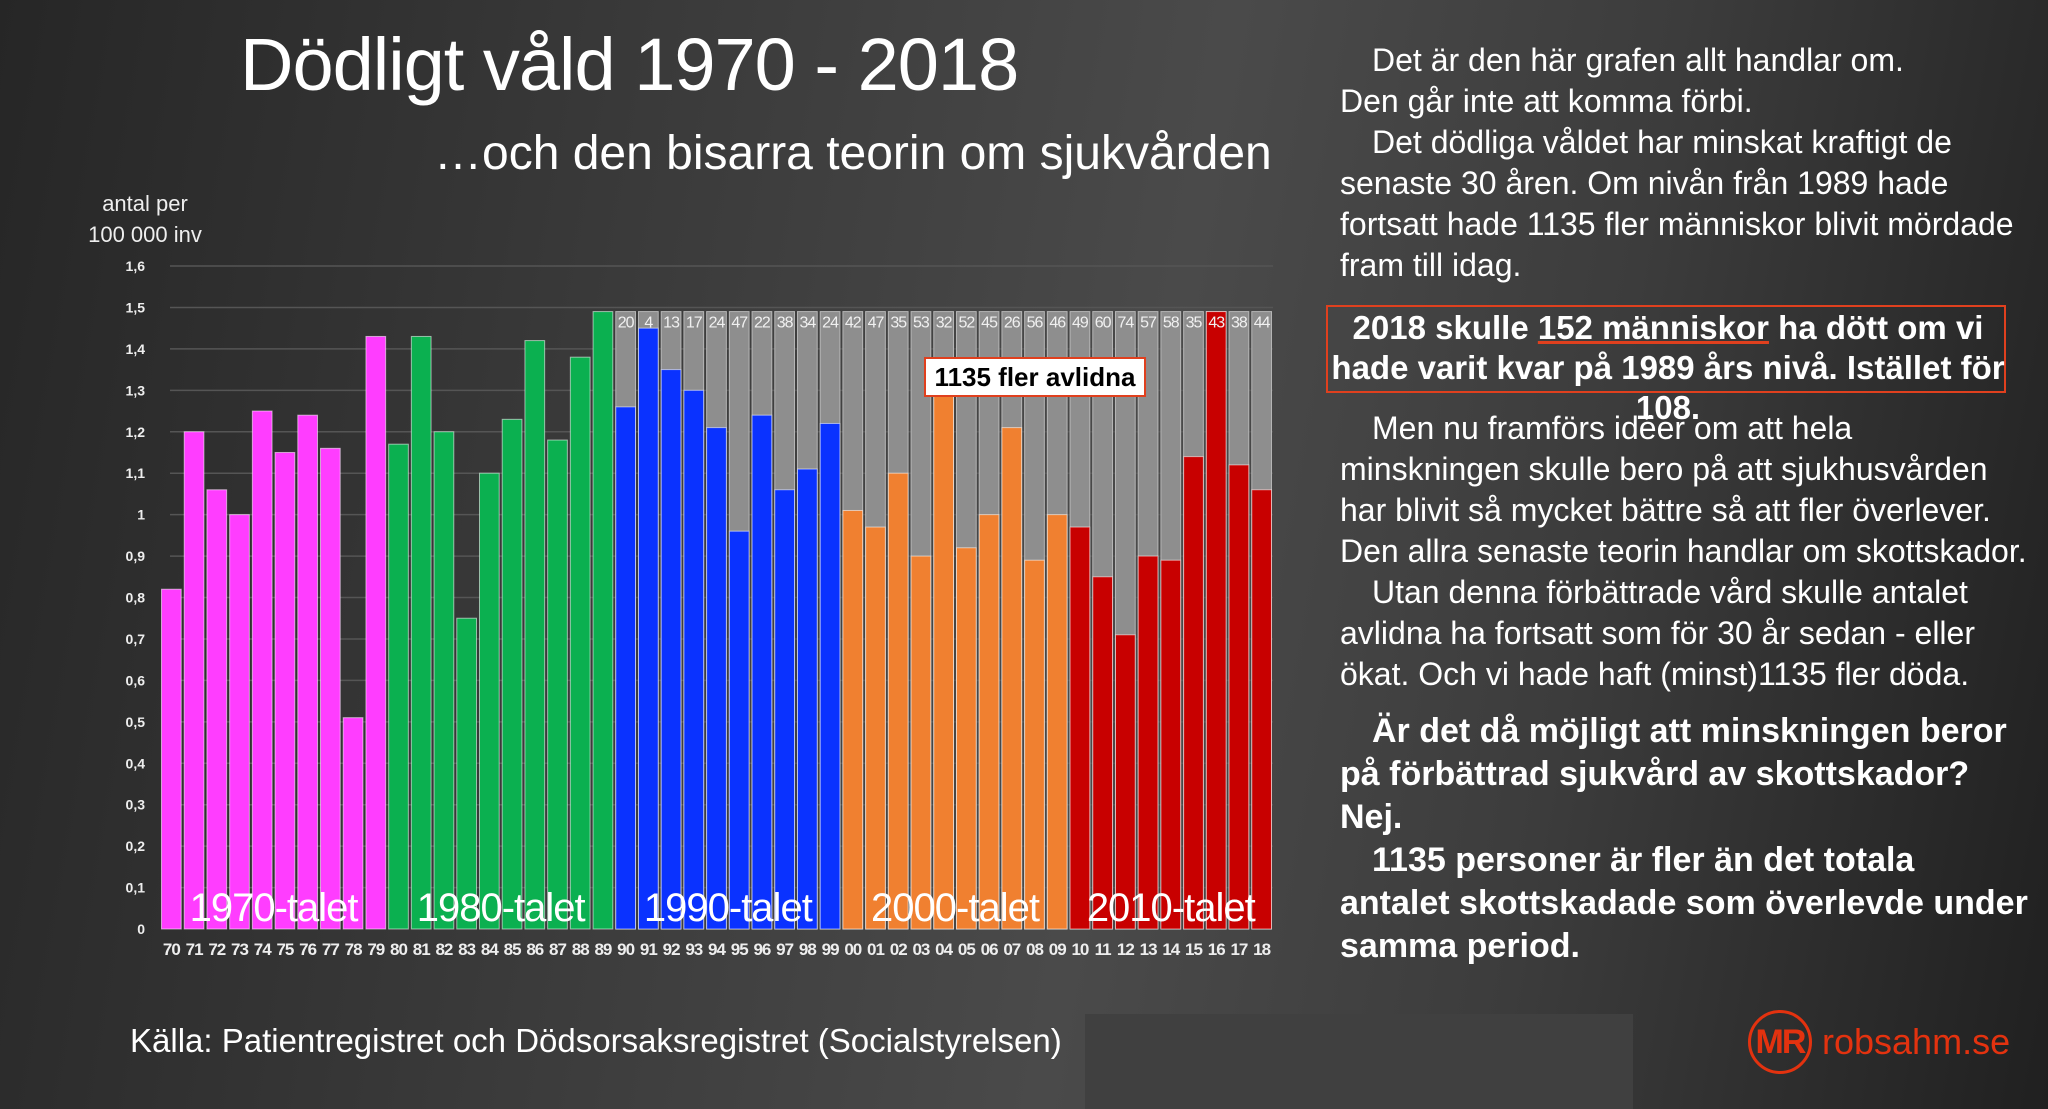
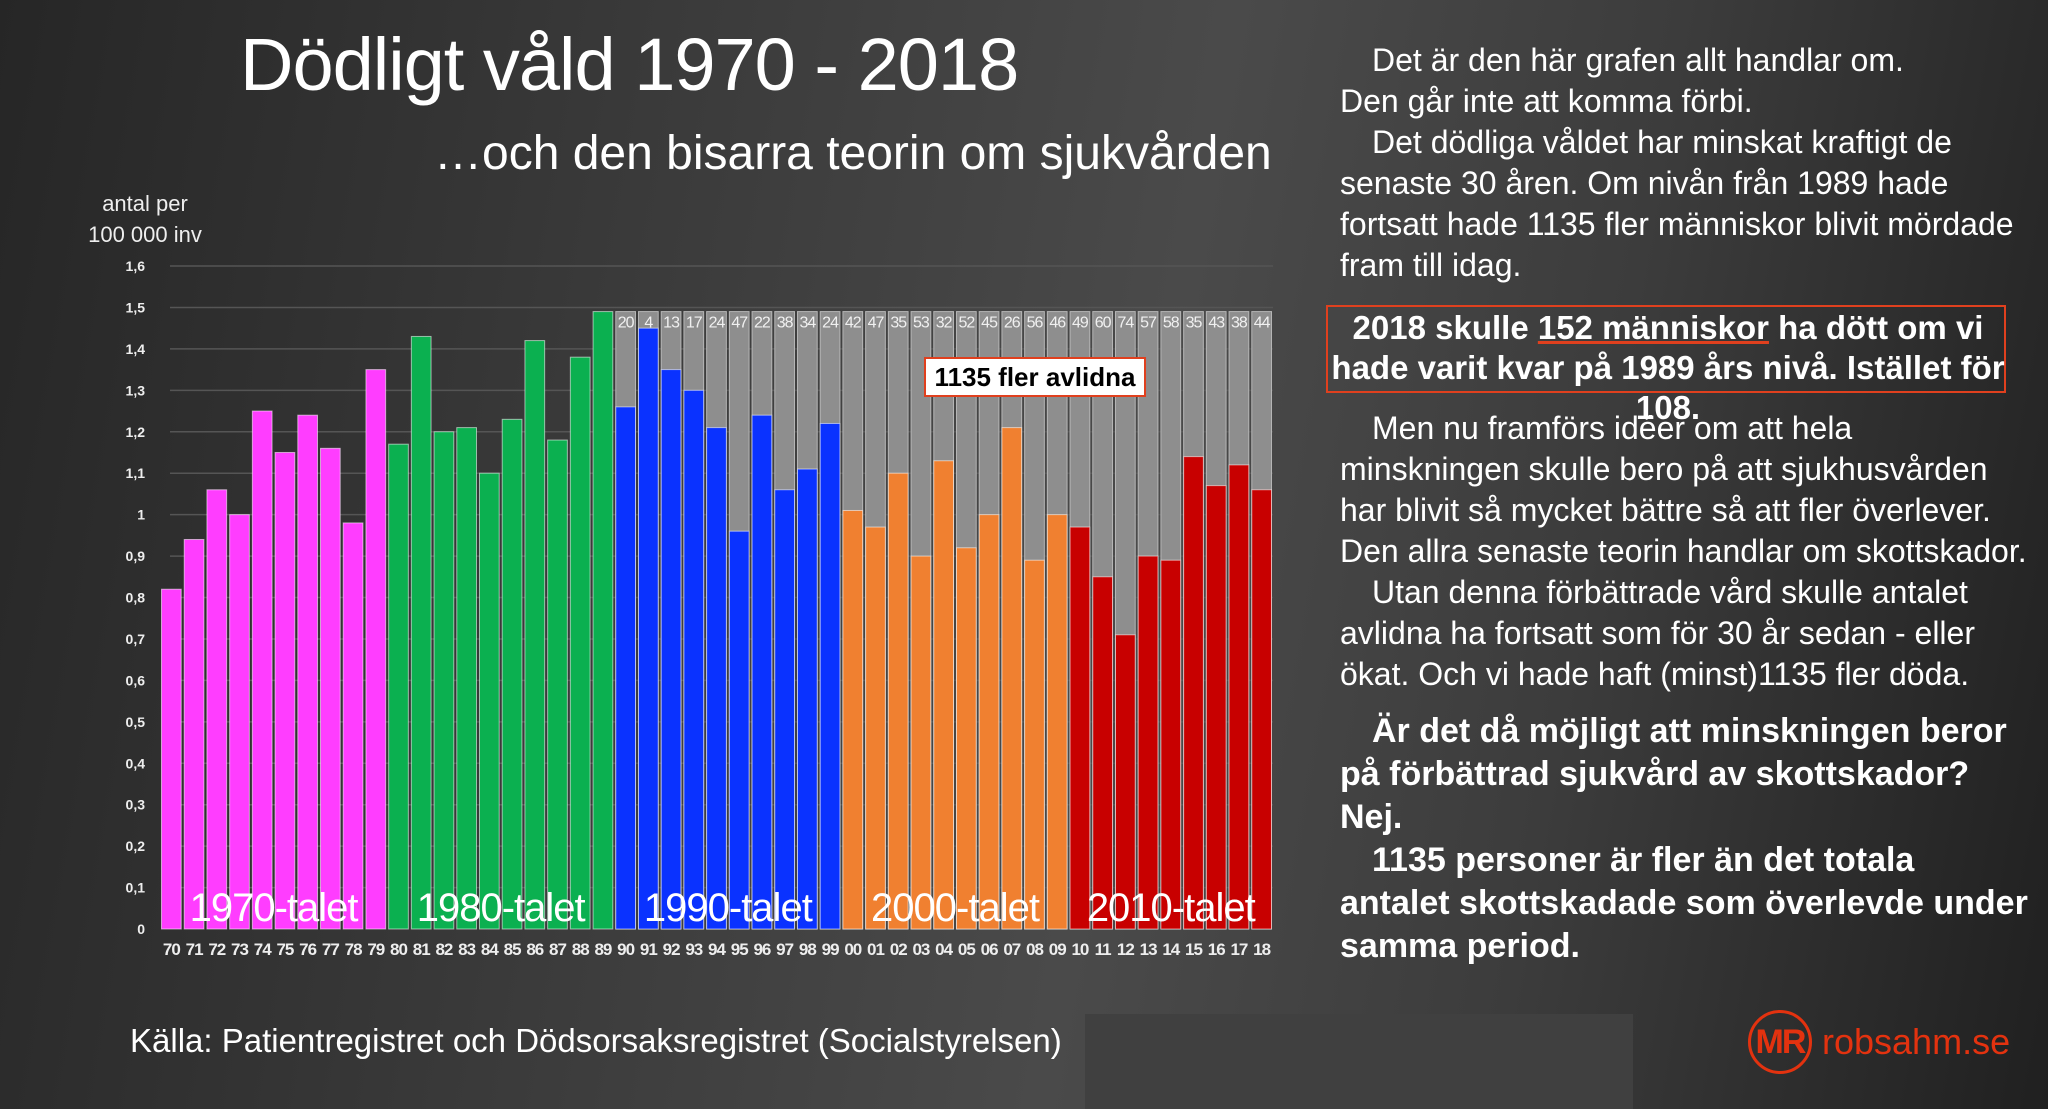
71: 1,20 -> 0,94
78: 0,51 -> 0,98
79: 1,43 -> 1,35
83: 0,75 -> 1,21
04: 1,29 -> 1,13
16: 1,49 -> 1,07
